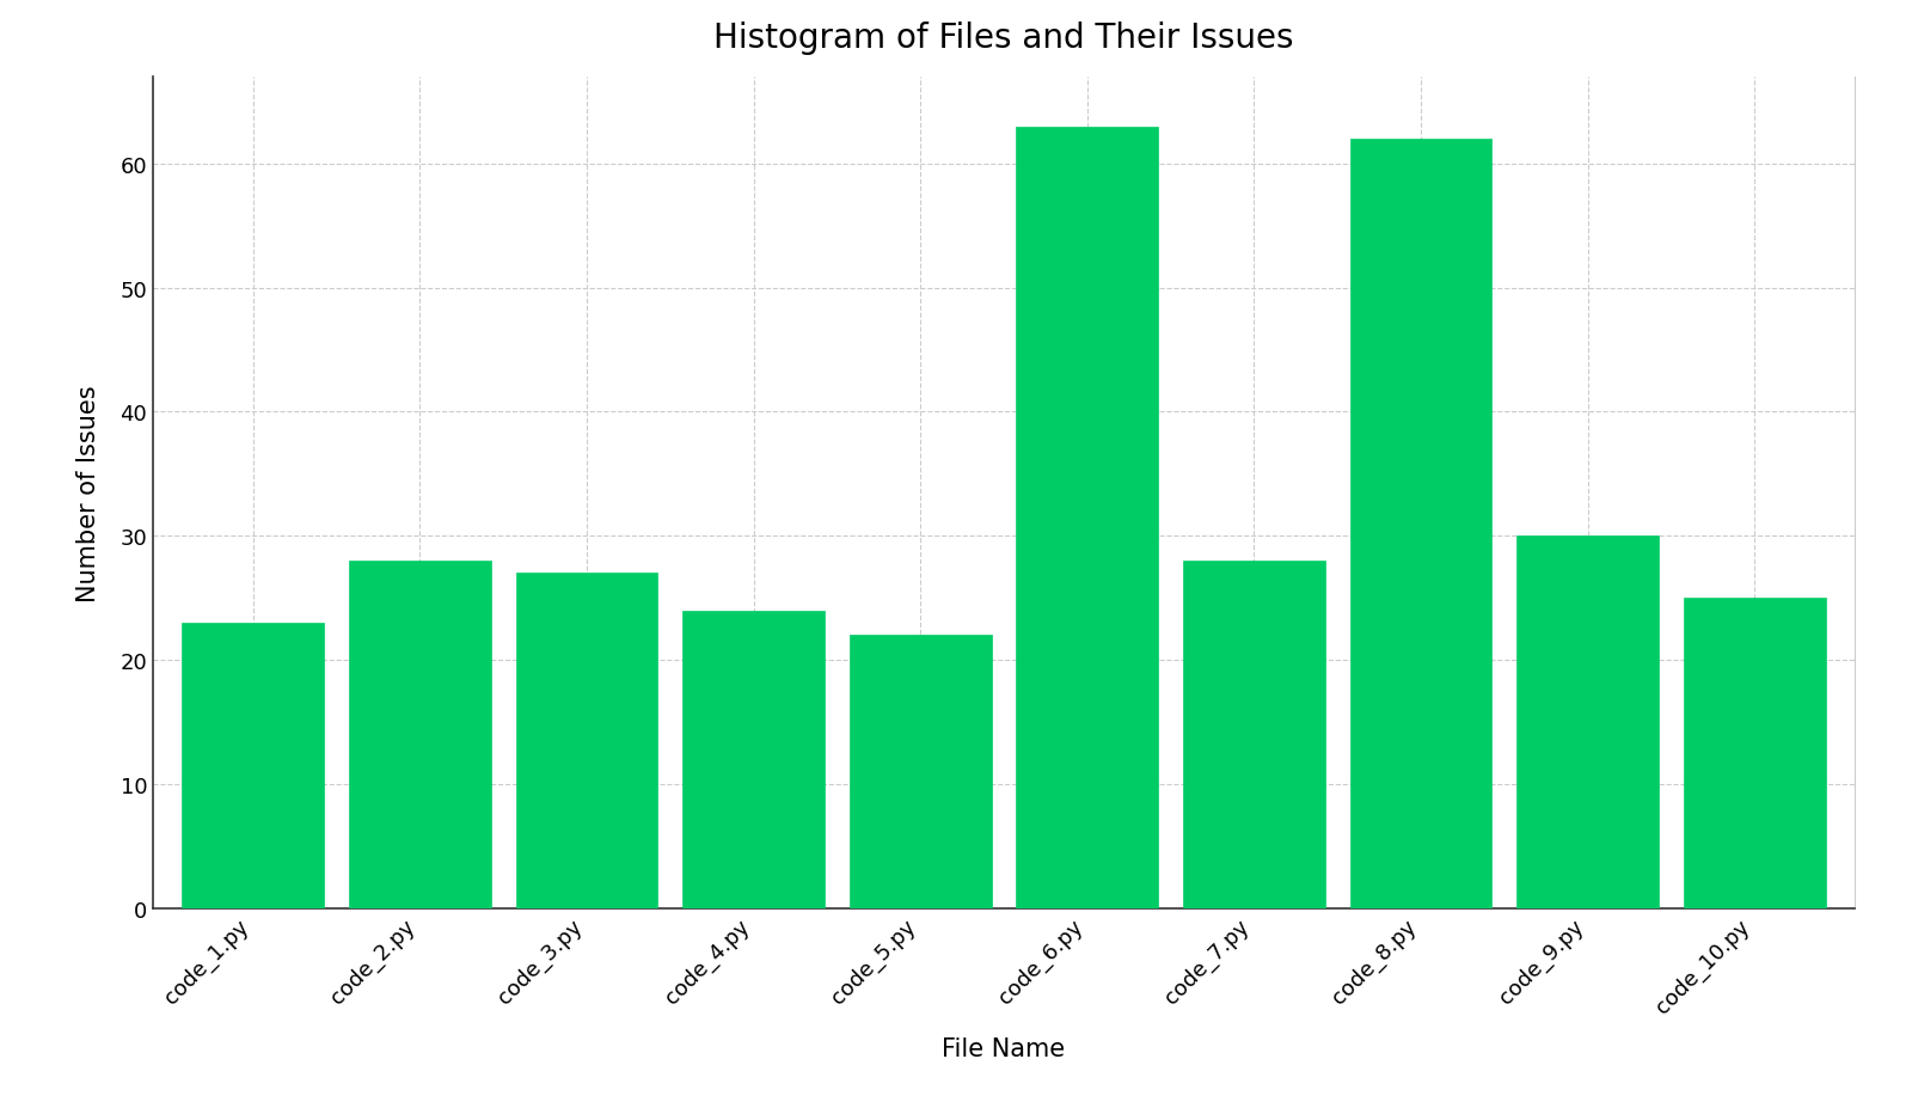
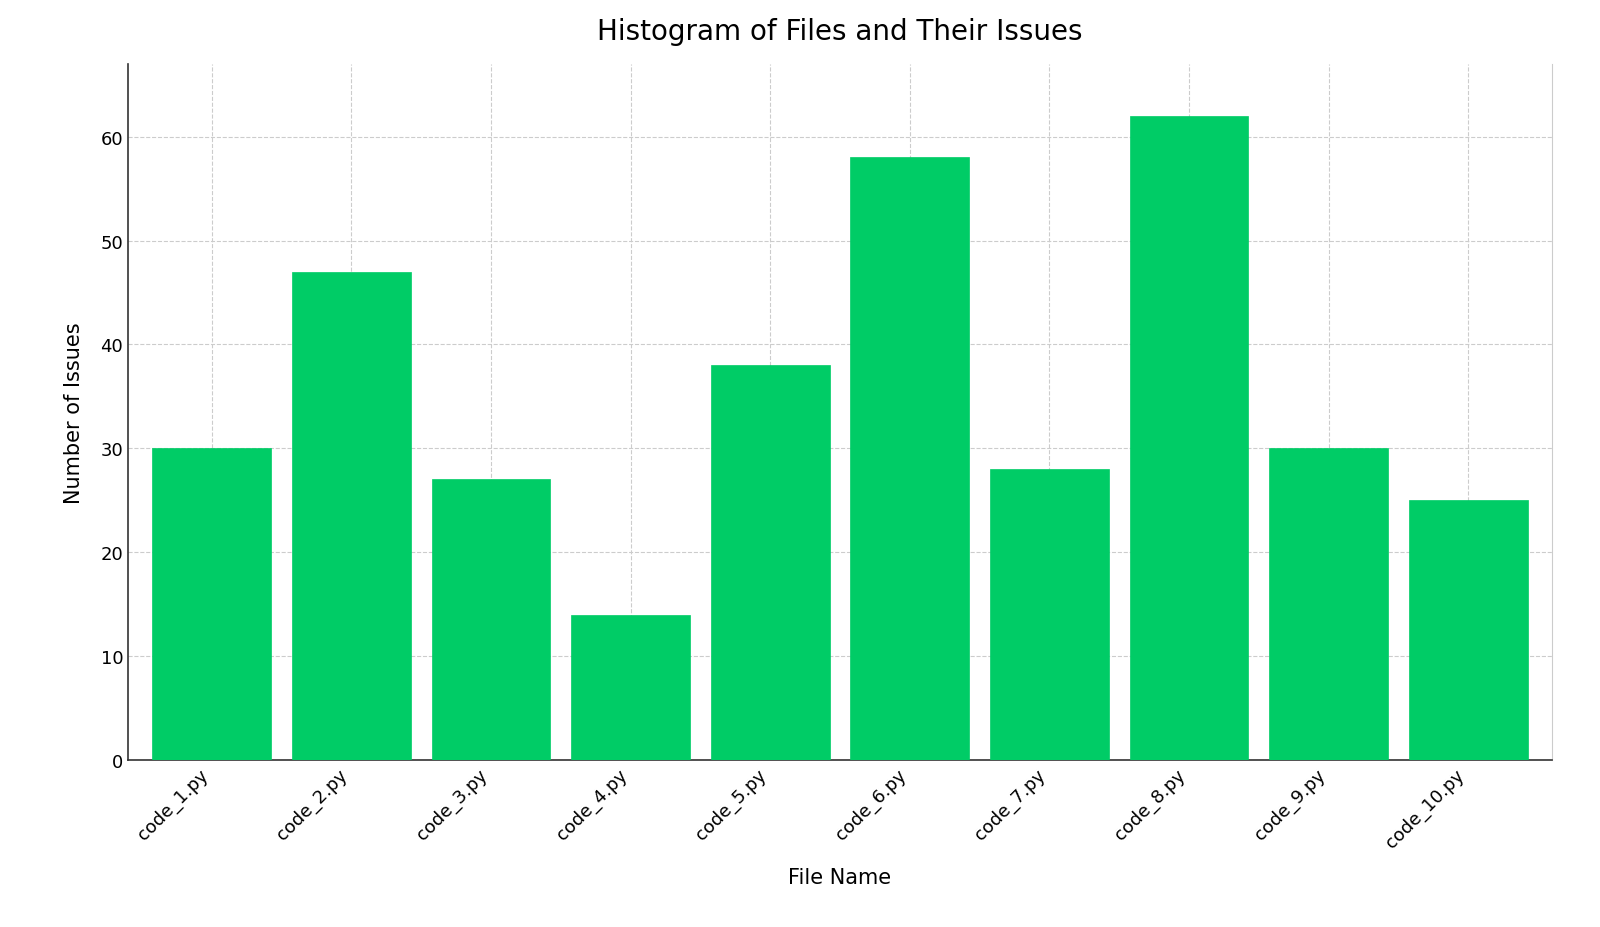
code_1.py: 23 -> 30
code_2.py: 28 -> 47
code_4.py: 24 -> 14
code_5.py: 22 -> 38
code_6.py: 63 -> 58
